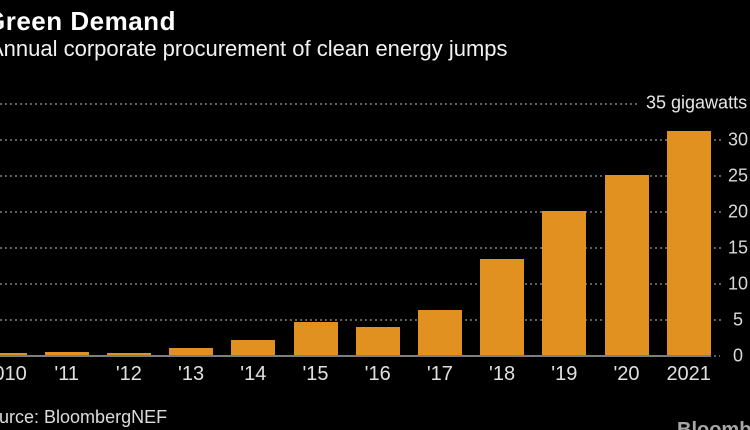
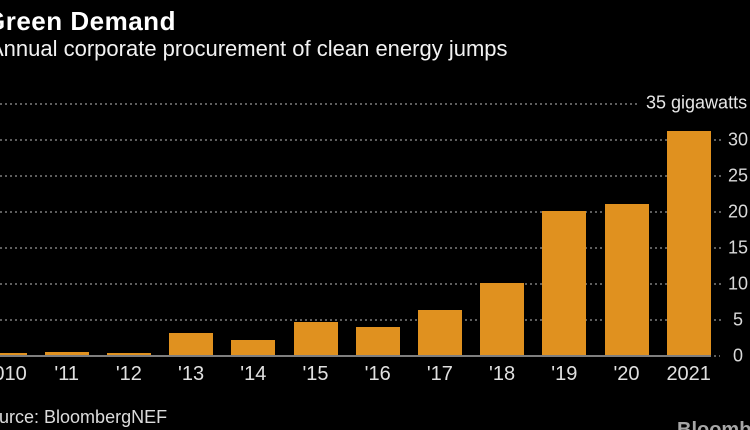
'13: 1 -> 3
'18: 13 -> 10
'20: 25 -> 21
